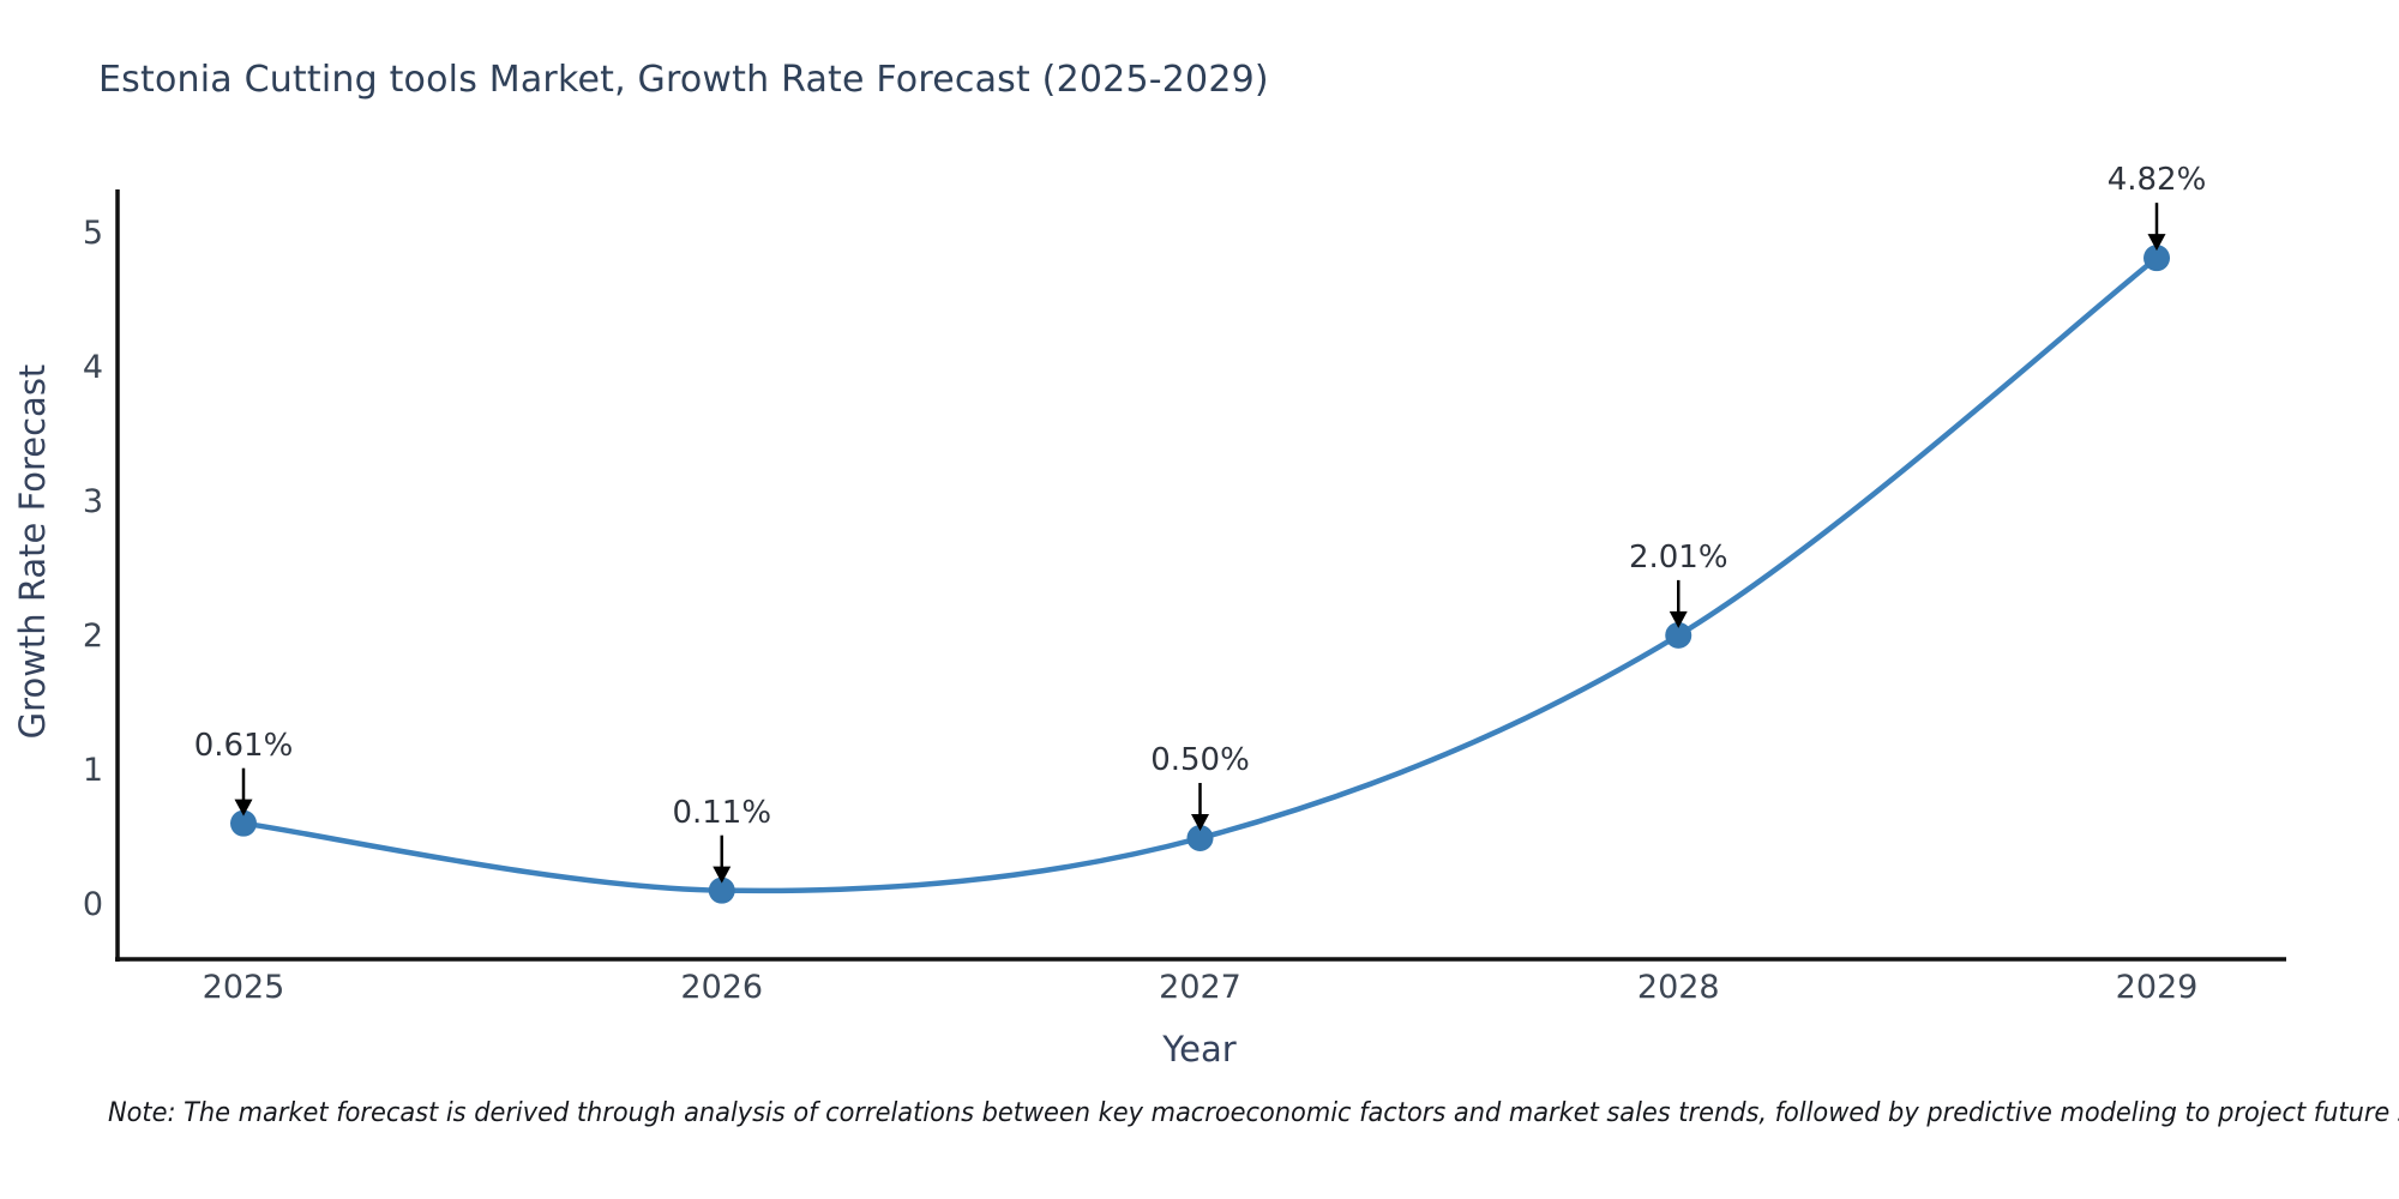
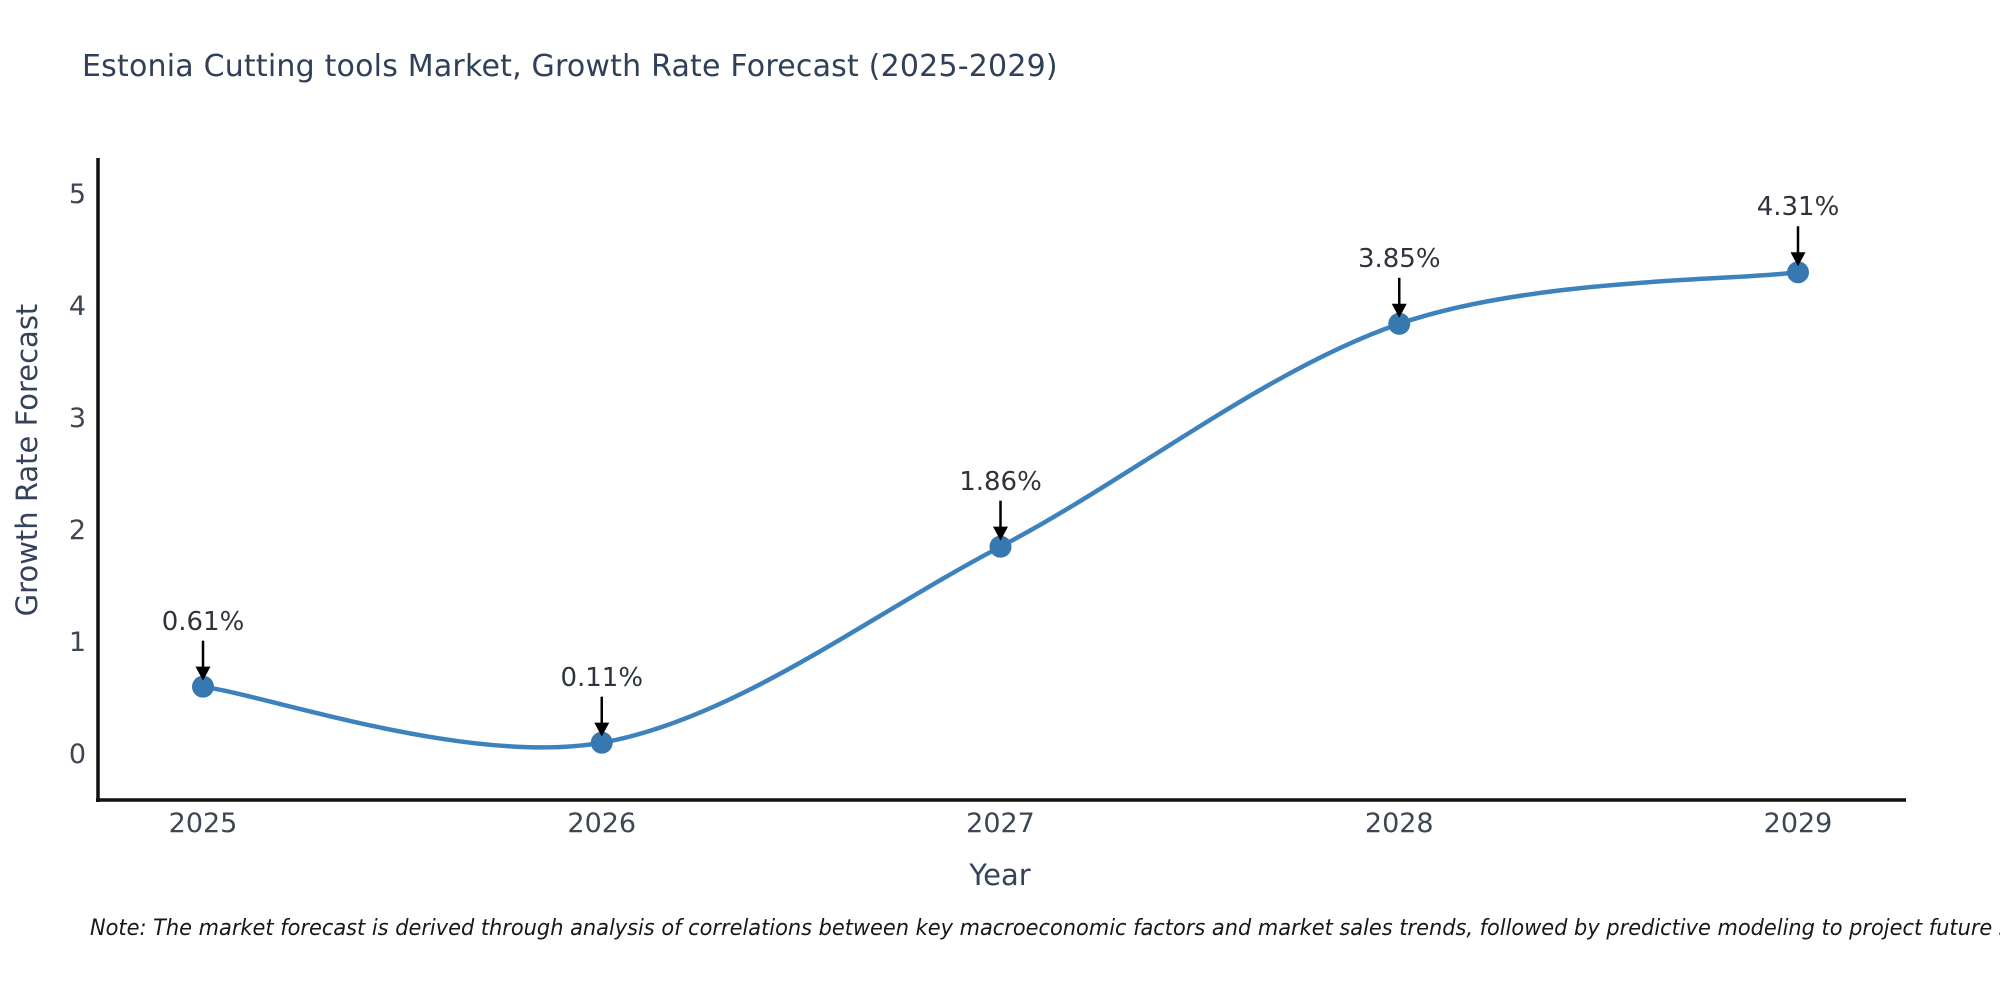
2027: 0.50% -> 1.86%
2028: 2.01% -> 3.85%
2029: 4.82% -> 4.31%
